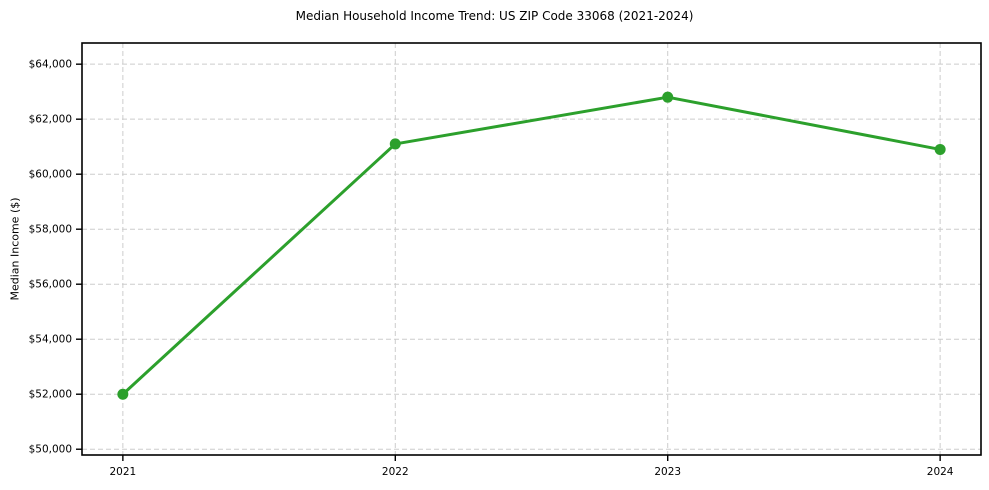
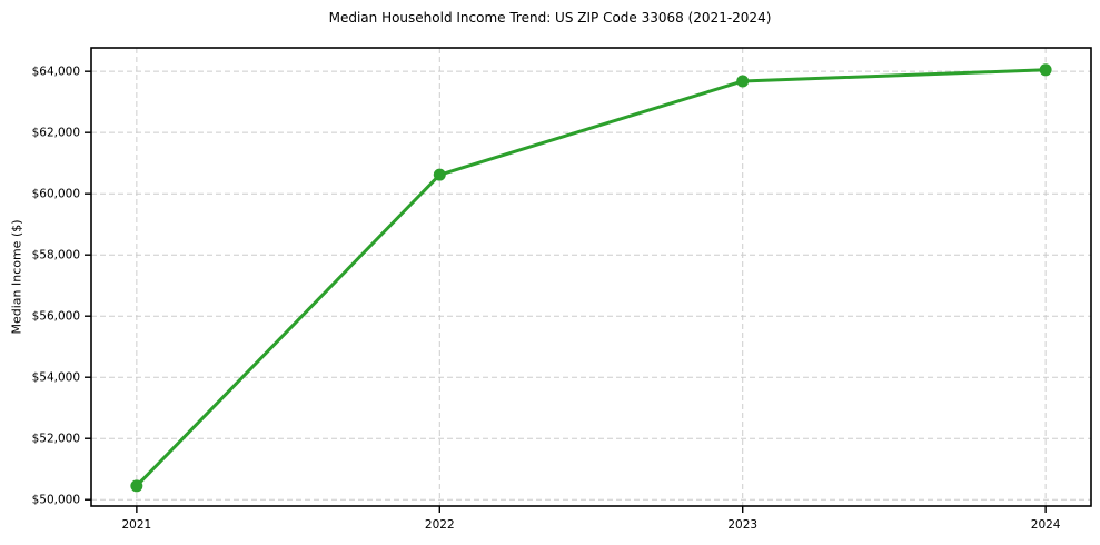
2021: $52000 -> $50400
2022: $61100 -> $60600
2023: $62800 -> $63700
2024: $60900 -> $64000
